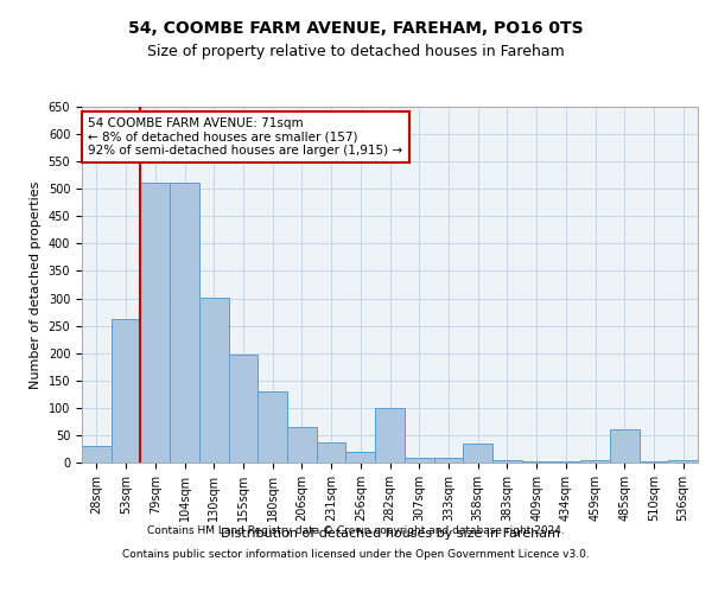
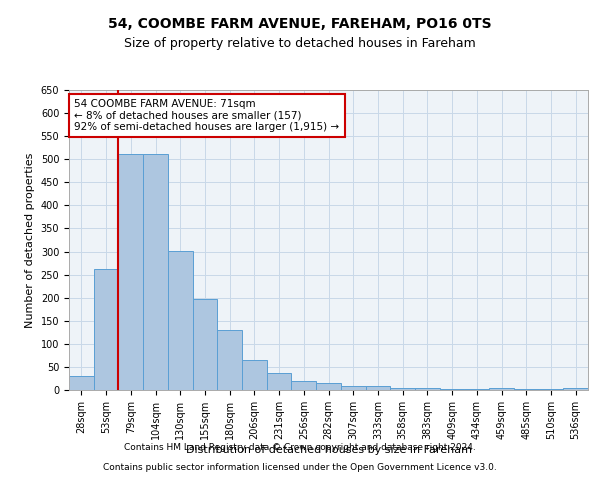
282sqm: 100 -> 15
358sqm: 35 -> 5
485sqm: 60 -> 2
